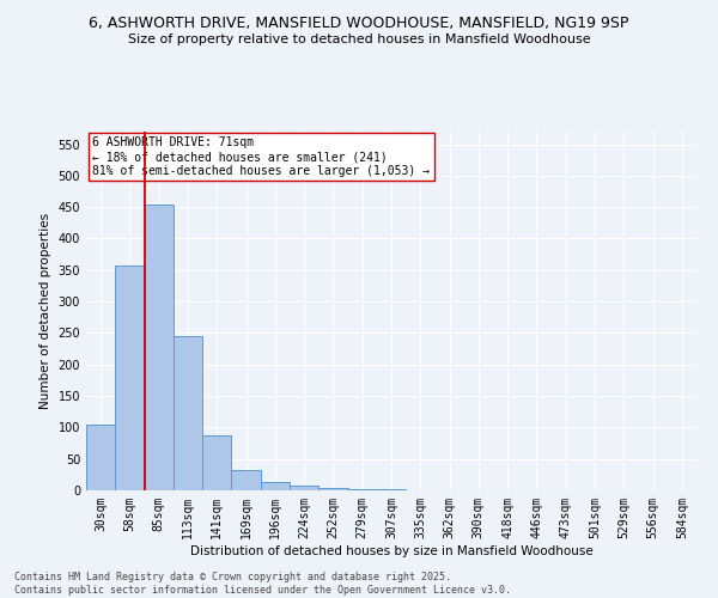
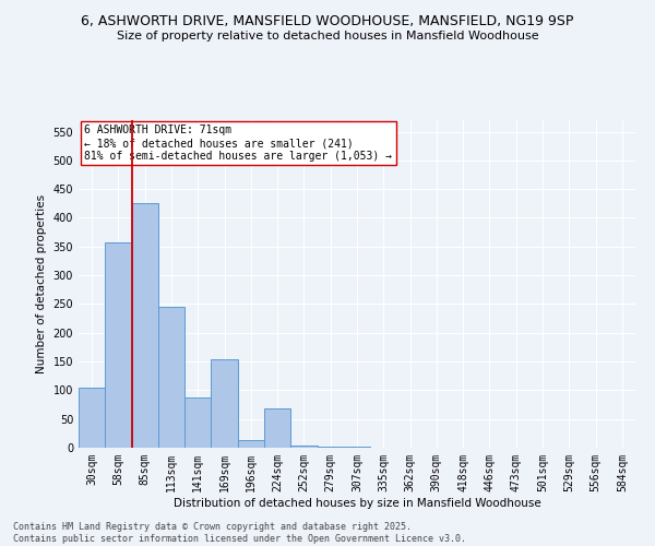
85sqm: 455 -> 426
169sqm: 32 -> 154
224sqm: 8 -> 68
